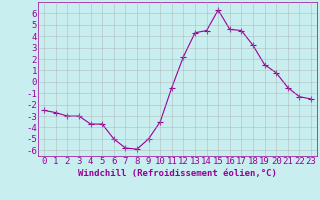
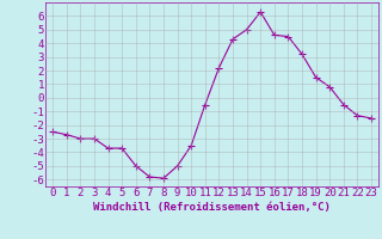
14: 4.5 -> 5.0
